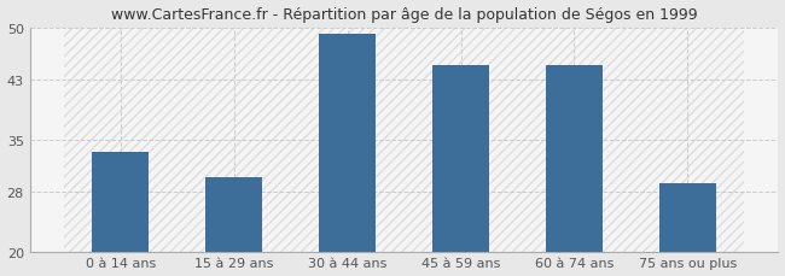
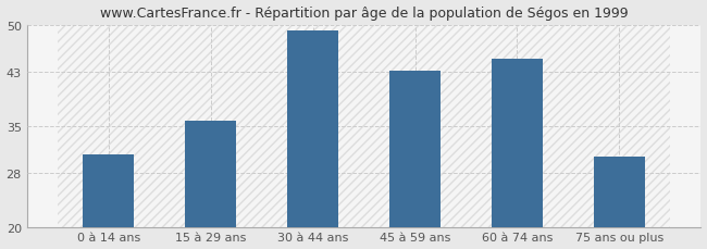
0 à 14 ans: 33.3 -> 30.8
15 à 29 ans: 30.0 -> 35.8
45 à 59 ans: 45.0 -> 43.2
75 ans ou plus: 29.2 -> 30.4
